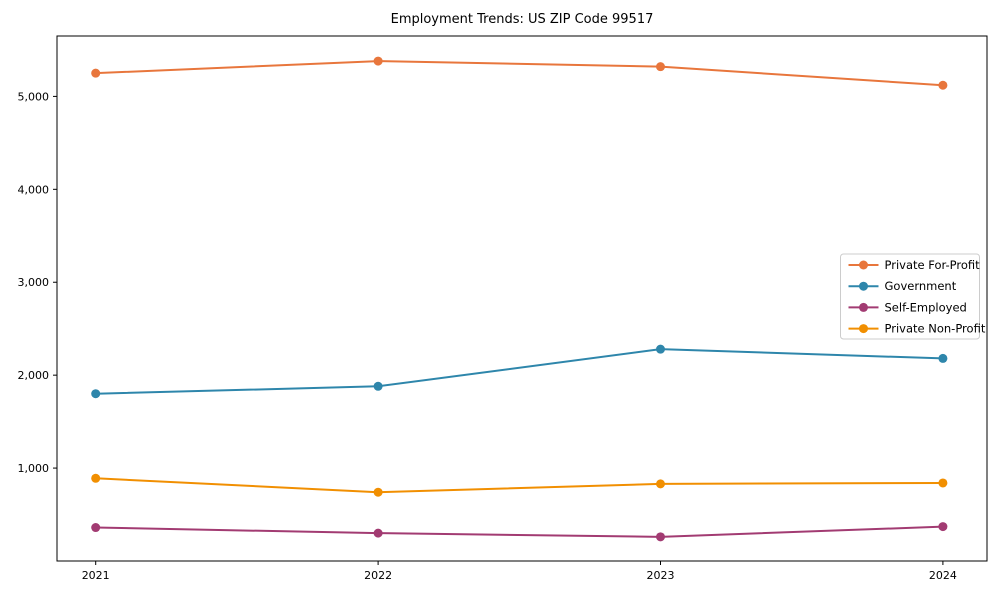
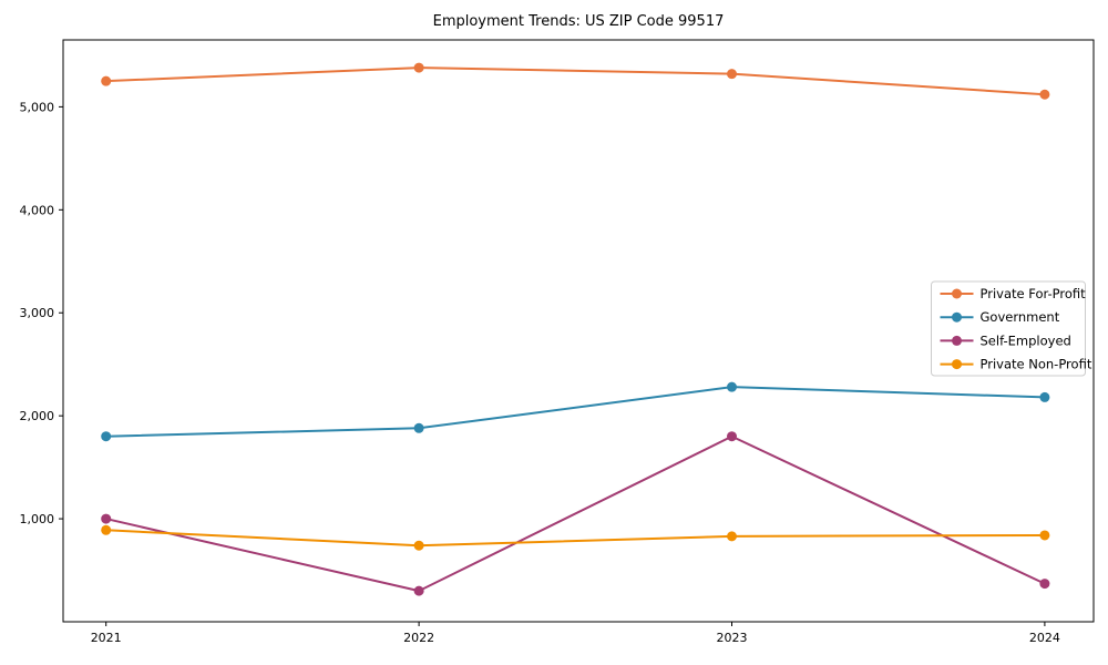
Self-Employed/2021: 400 -> 1000
Self-Employed/2023: 300 -> 1800
